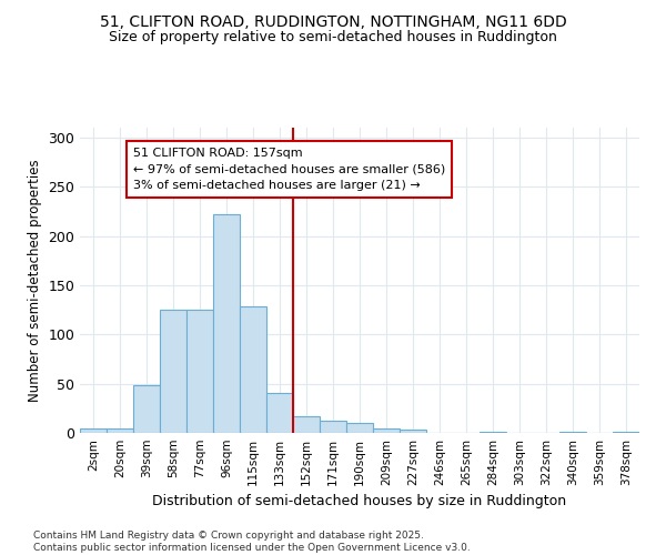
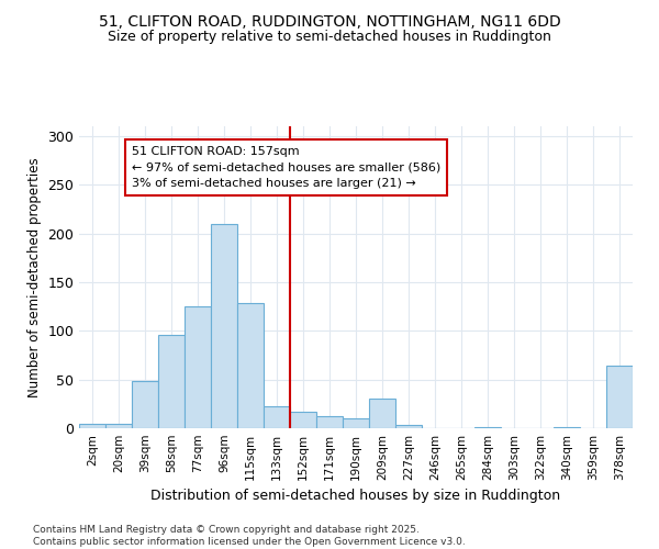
58sqm: 125 -> 96
96sqm: 222 -> 210
133sqm: 41 -> 22
209sqm: 4 -> 30
378sqm: 1 -> 64
